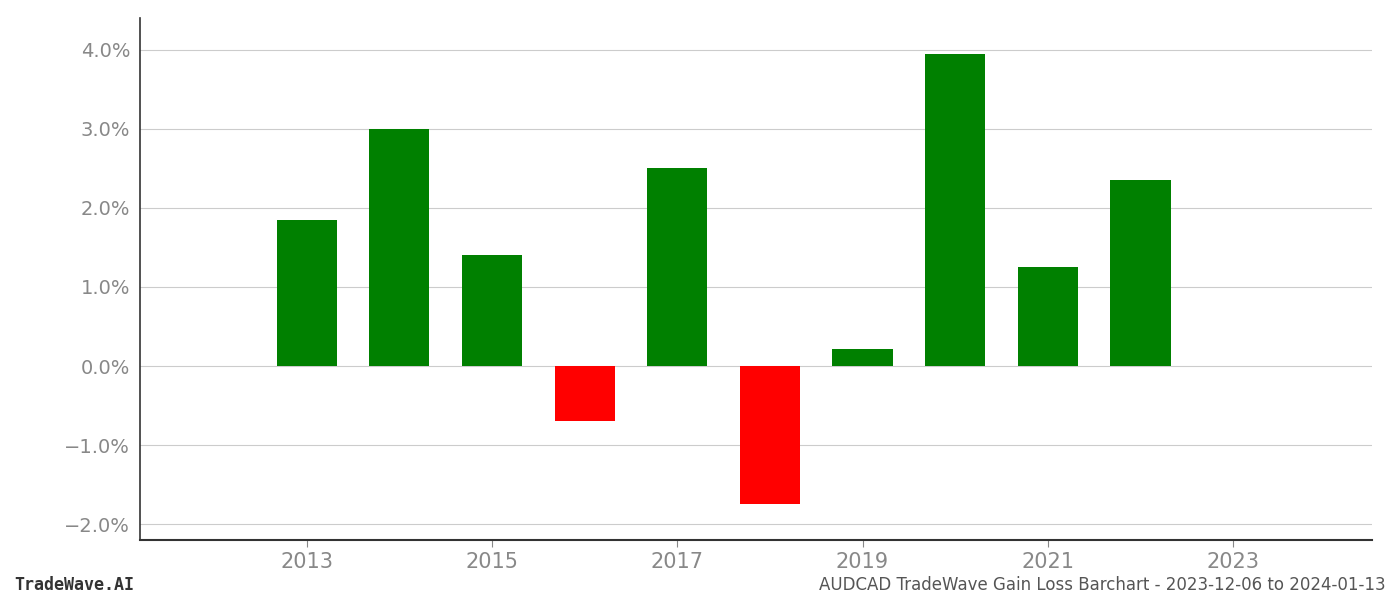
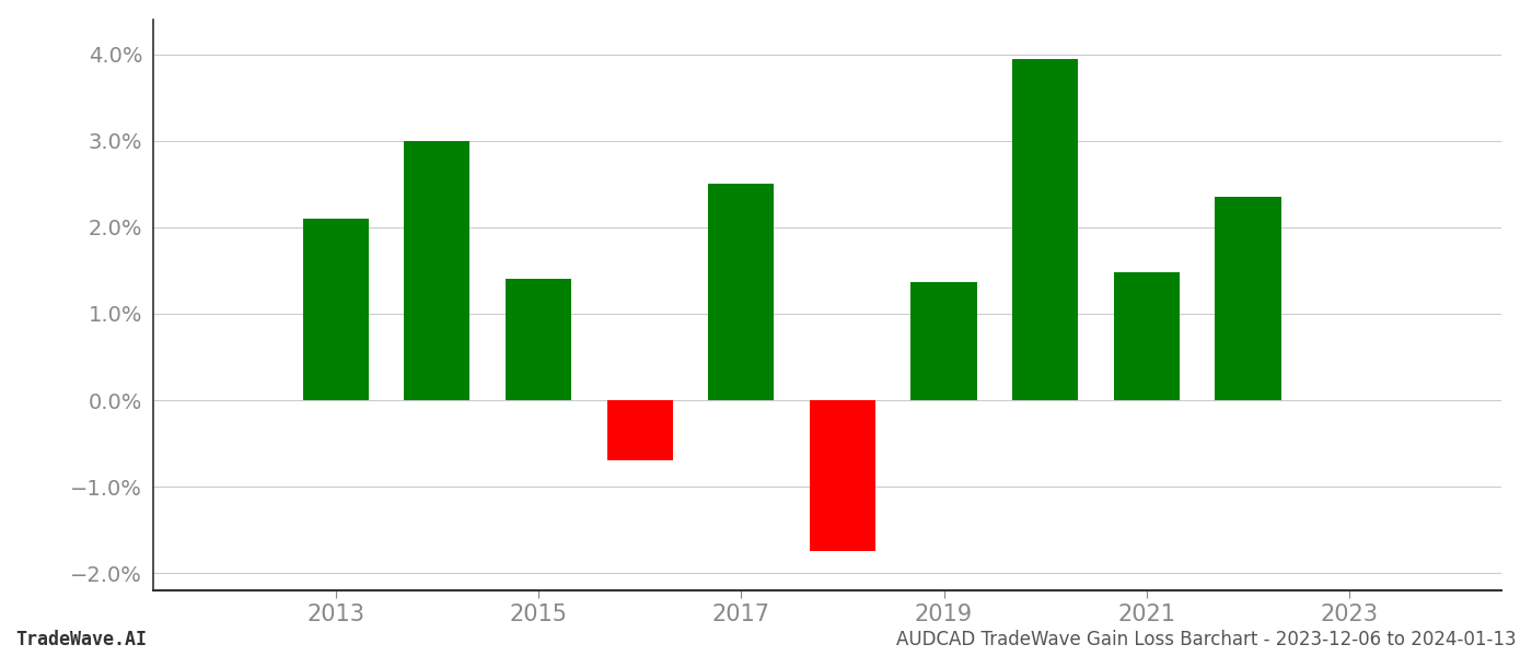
2013: 1.85% -> 2.10%
2019: 0.22% -> 1.36%
2021: 1.25% -> 1.48%
